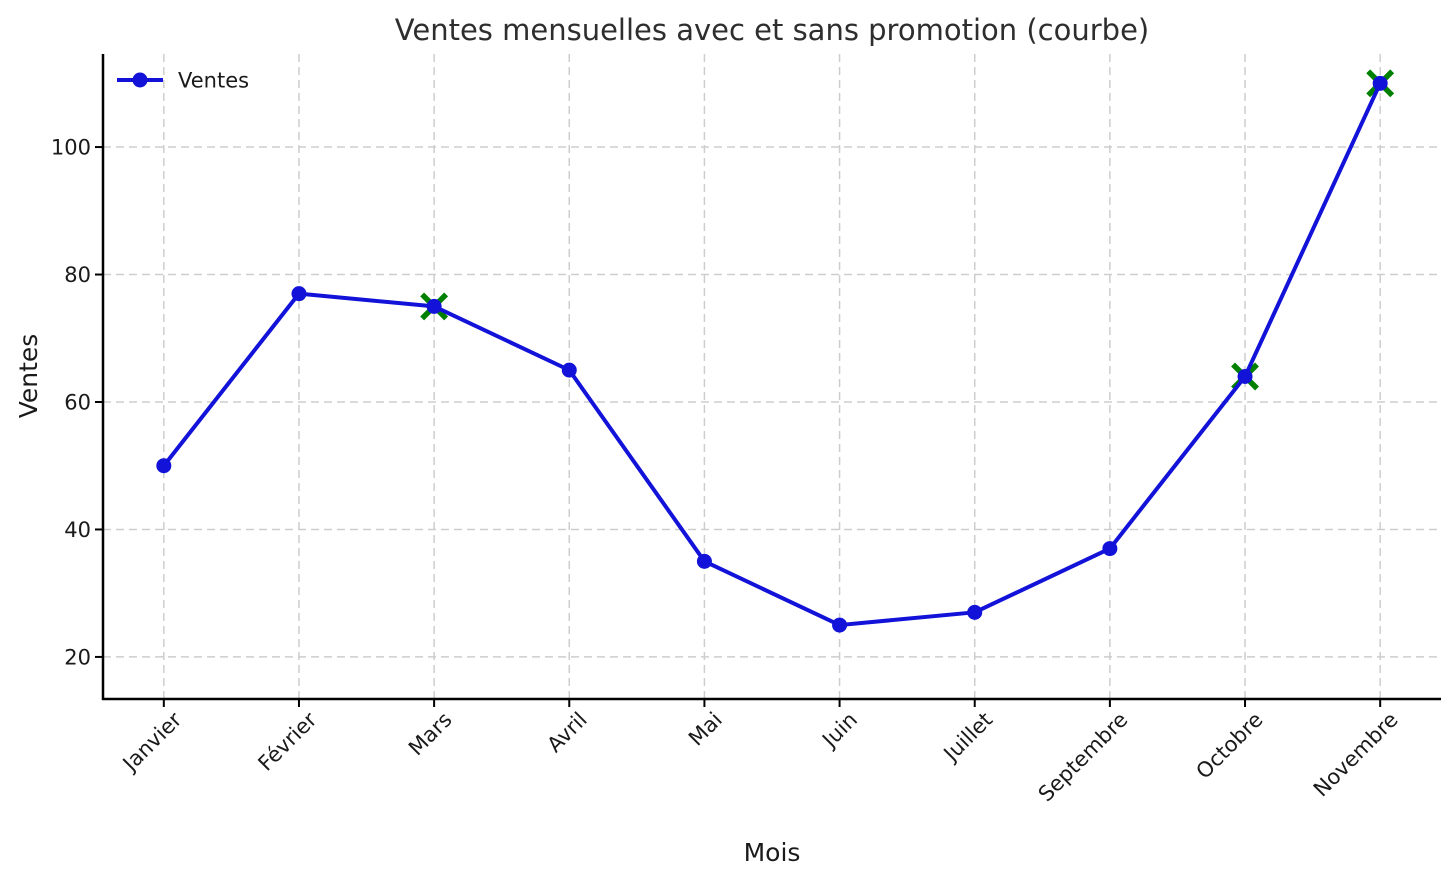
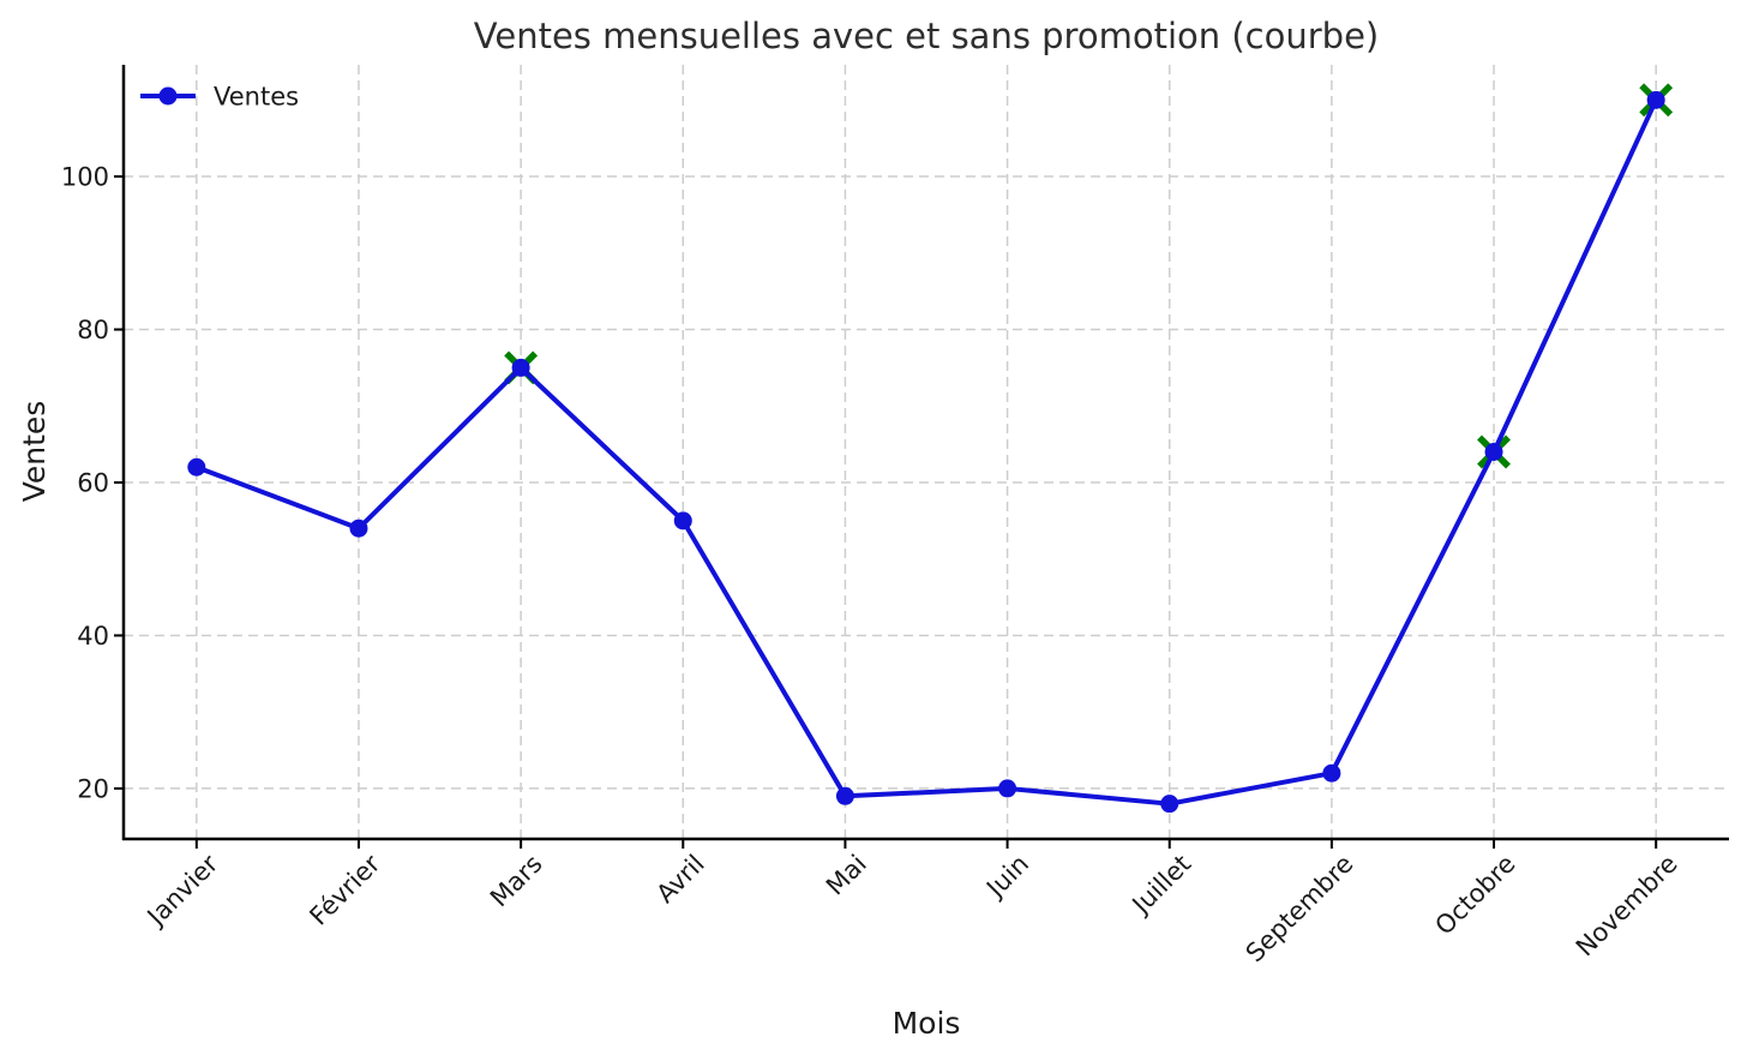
Janvier: 50 -> 62
Février: 77 -> 54
Avril: 65 -> 55
Mai: 35 -> 19
Juin: 25 -> 20
Juillet: 27 -> 18
Septembre: 37 -> 22
